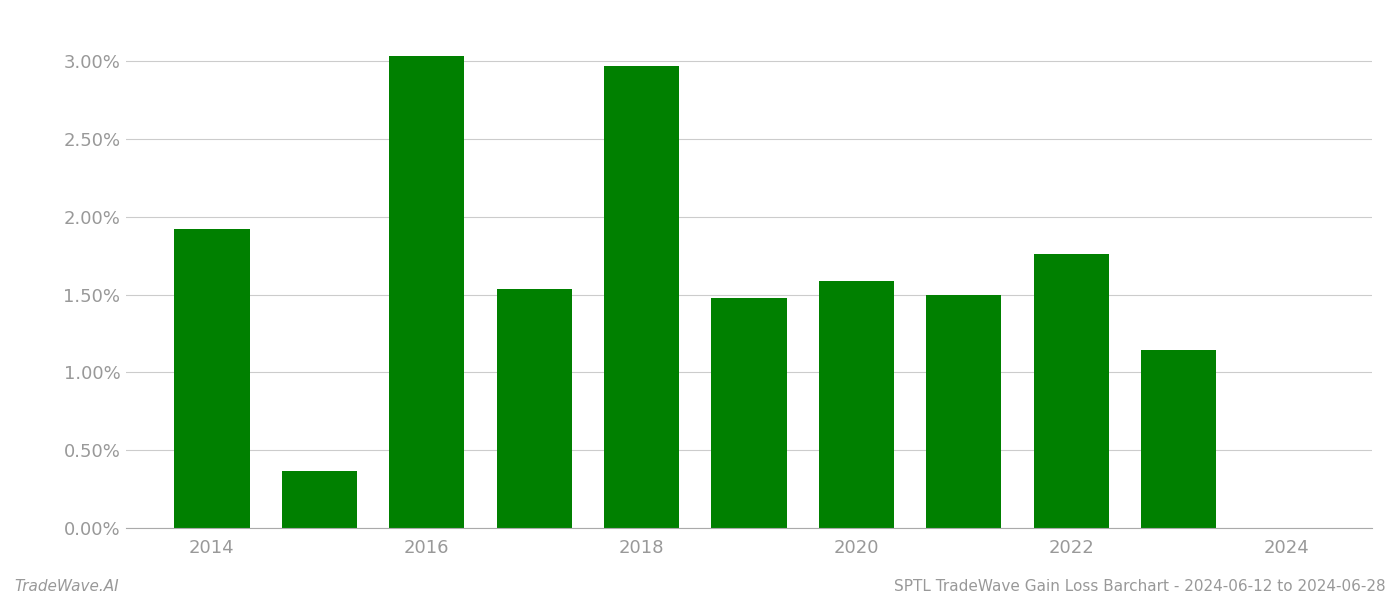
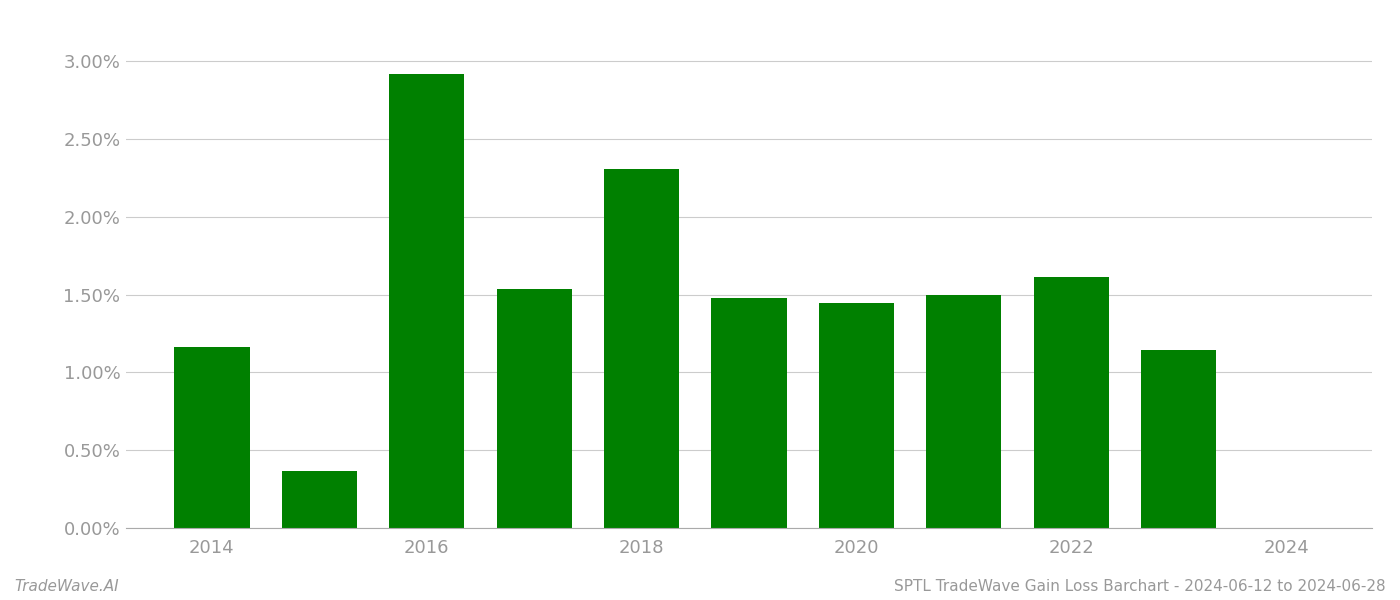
2014: 1.92% -> 1.17%
2016: 3.03% -> 2.91%
2018: 2.97% -> 2.31%
2020: 1.59% -> 1.44%
2022: 1.76% -> 1.62%
